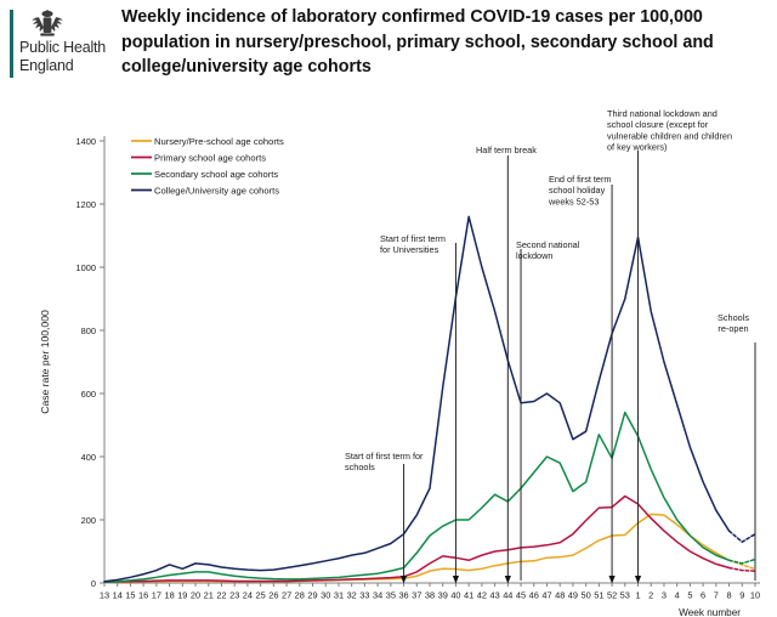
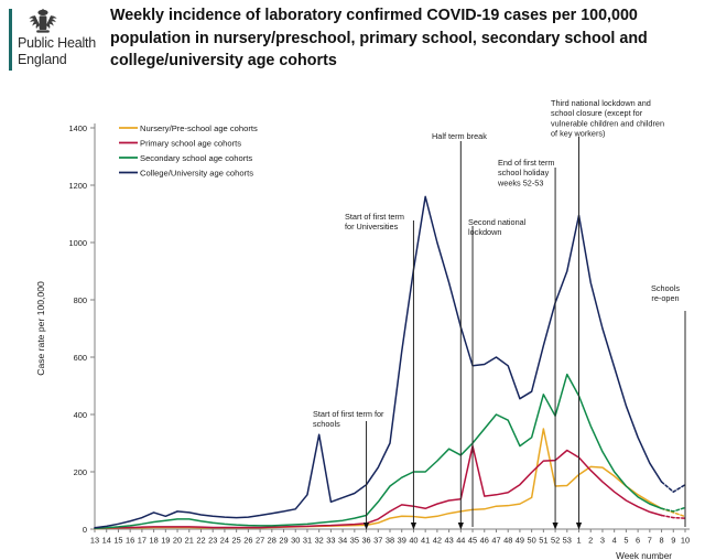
College/University age cohorts/31: 80 -> 120
College/University age cohorts/32: 90 -> 330
Primary school age cohorts/45: 110 -> 290
Nursery/Pre-school age cohorts/51: 140 -> 350
